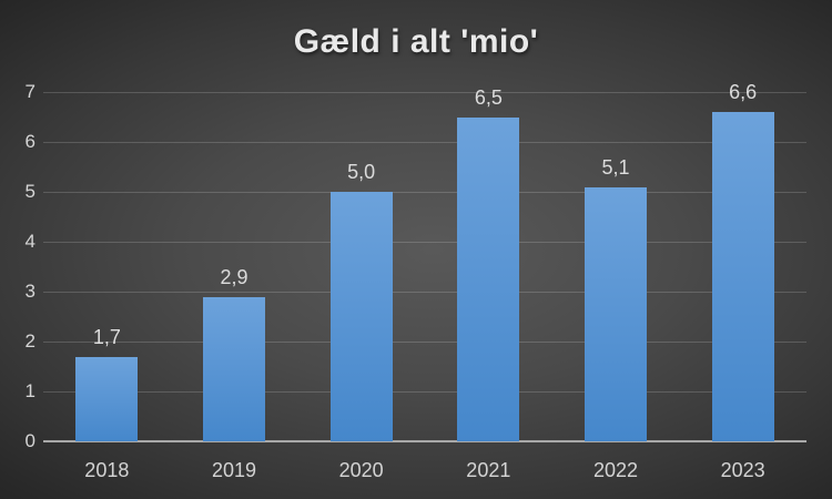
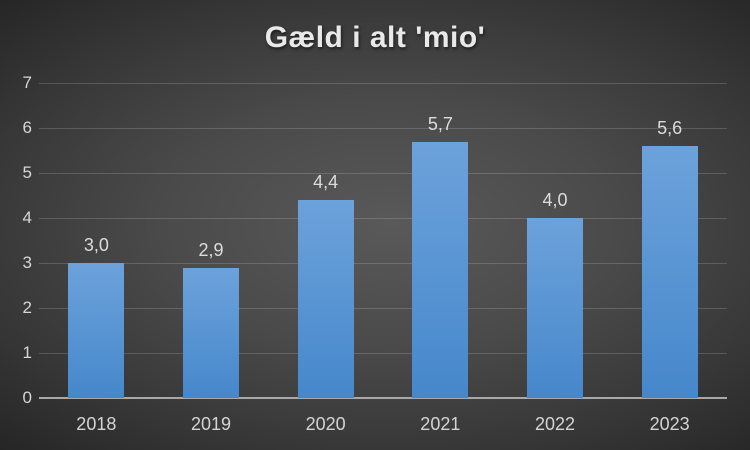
2018: 1,7 -> 3,0
2020: 5,0 -> 4,4
2021: 6,5 -> 5,7
2022: 5,1 -> 4,0
2023: 6,6 -> 5,6
